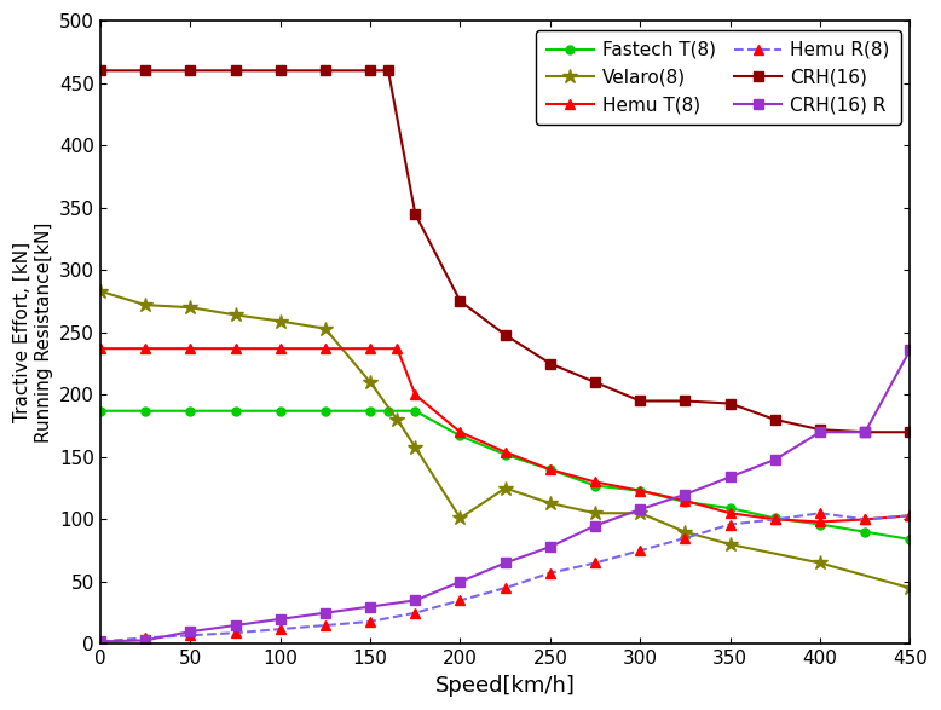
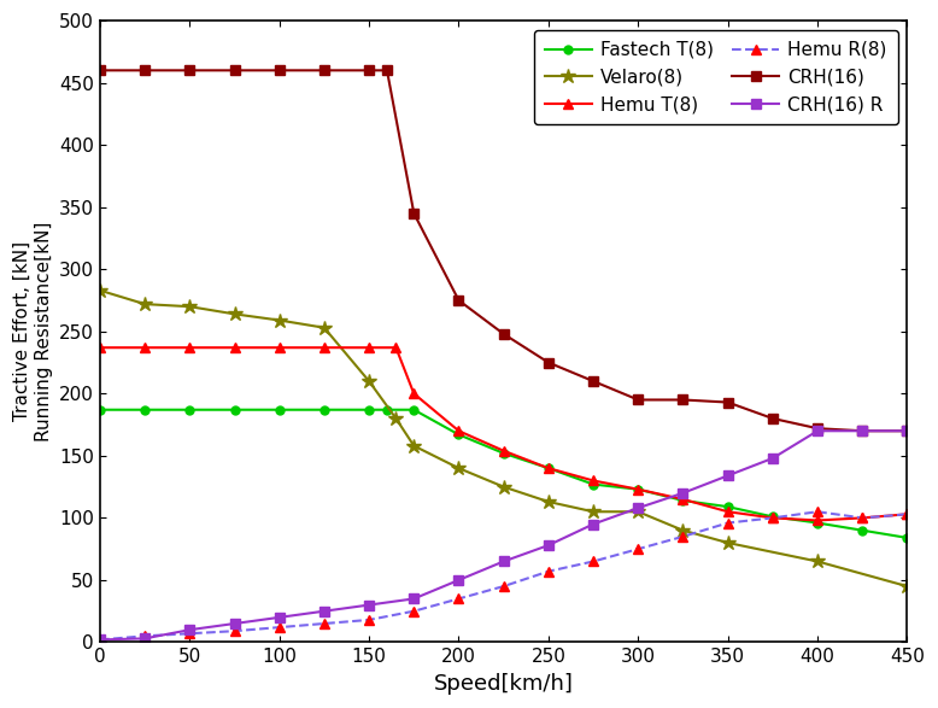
Velaro(8)/200: 101 -> 140
CRH(16) R/450: 236 -> 170
